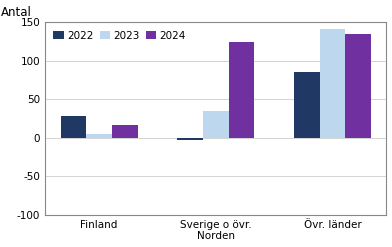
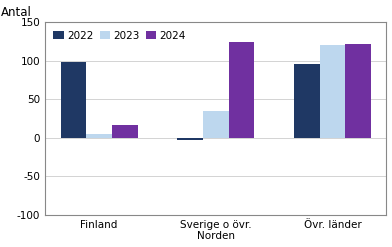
2022/Finland: 28 -> 98
2022/Övr. länder: 85 -> 96
2023/Övr. länder: 142 -> 120
2024/Övr. länder: 135 -> 122
